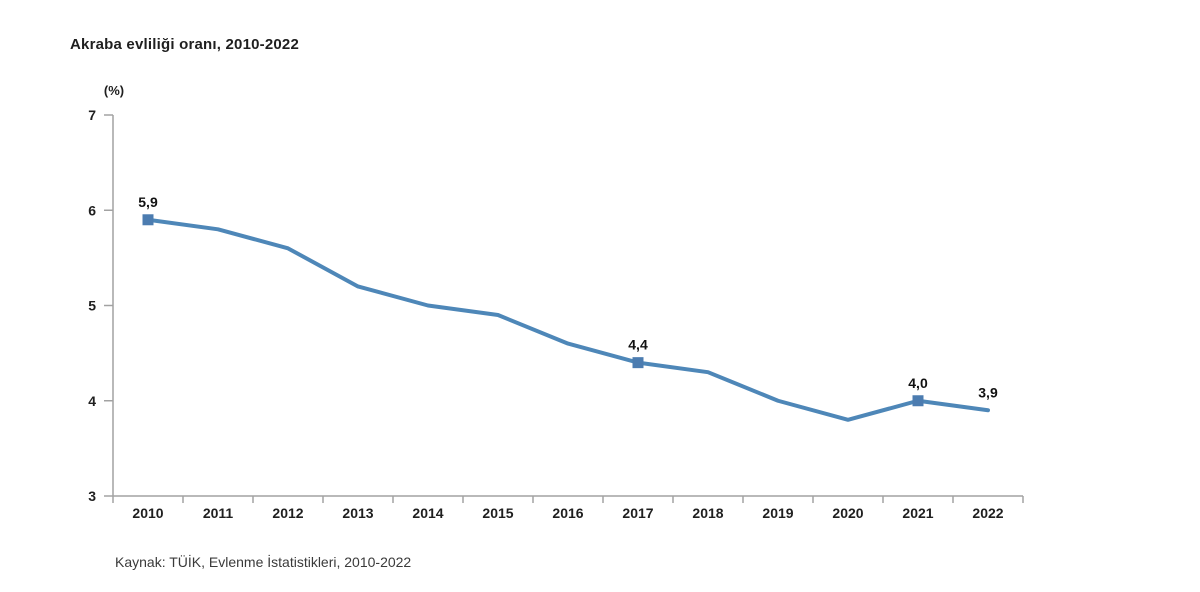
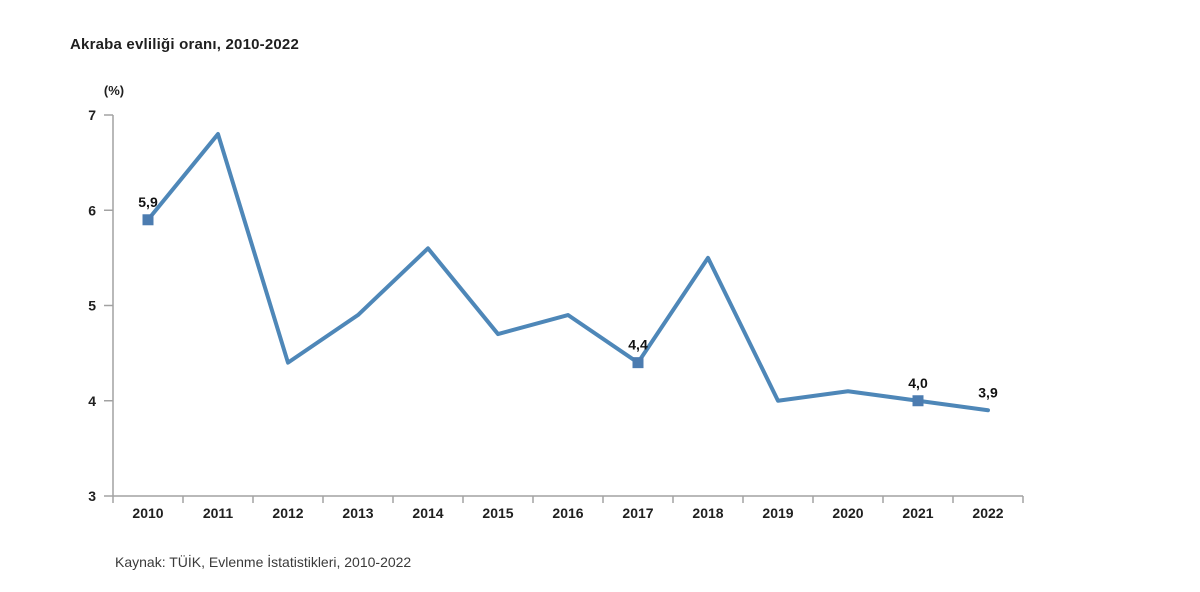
2011: 5.8 -> 6.8
2012: 5.6 -> 4.4
2013: 5.2 -> 4.9
2014: 5.0 -> 5.6
2015: 4.9 -> 4.7
2016: 4.6 -> 4.9
2018: 4.3 -> 5.5
2020: 3.8 -> 4.1
